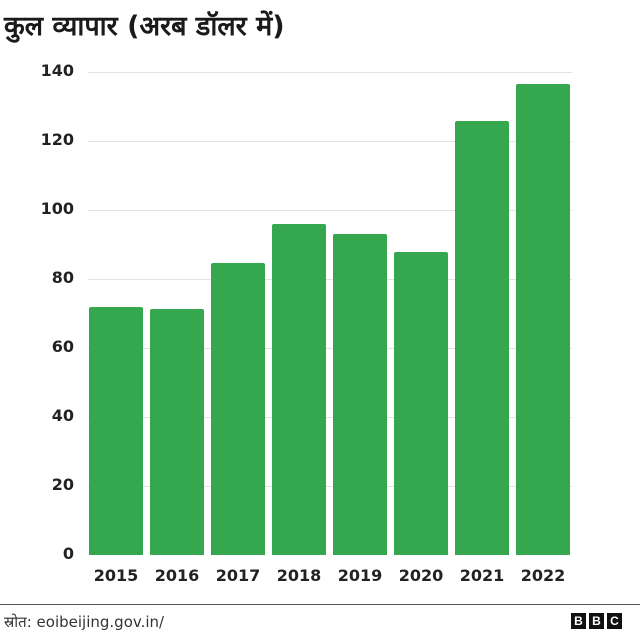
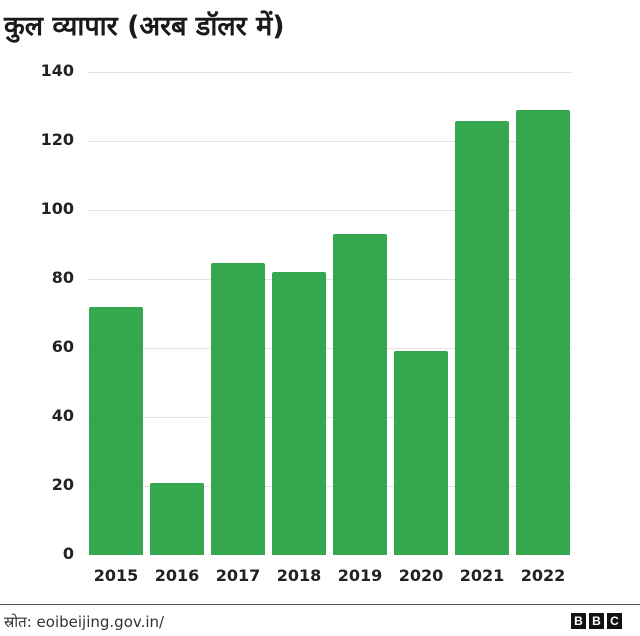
2016: 71 -> 21
2018: 96 -> 82
2020: 88 -> 59
2022: 136 -> 129
